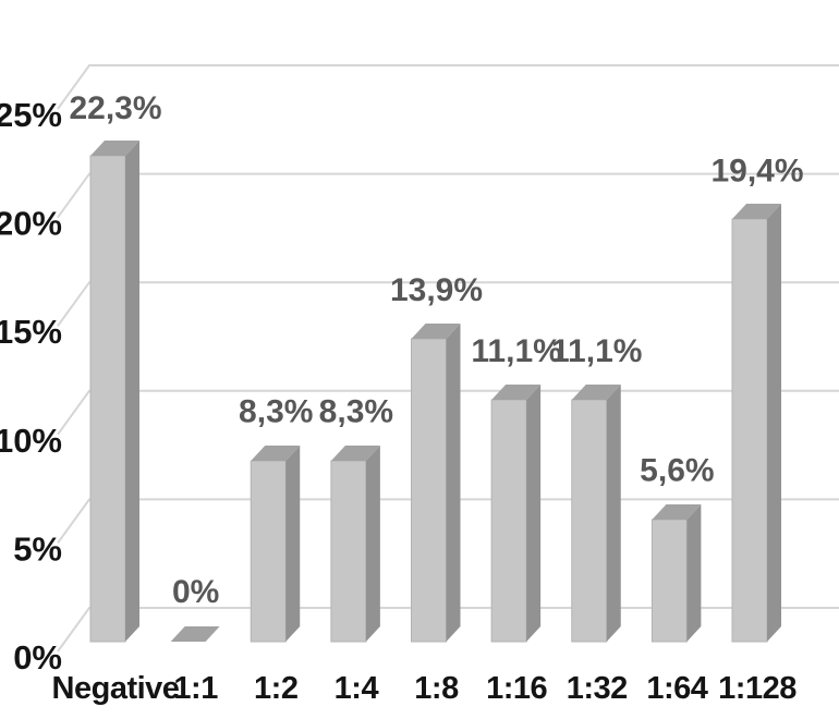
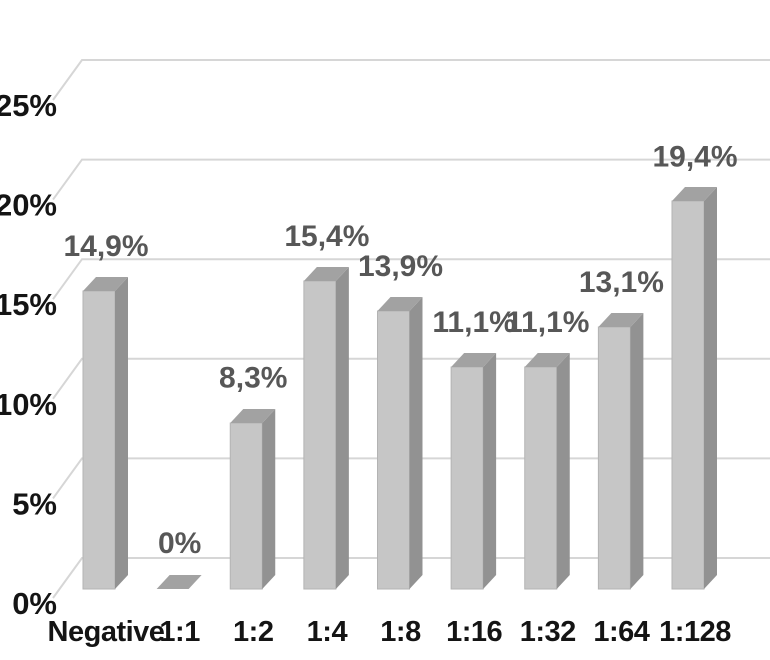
Negative: 22,3% -> 14,9%
1:4: 8,3% -> 15,4%
1:64: 5,6% -> 13,1%
